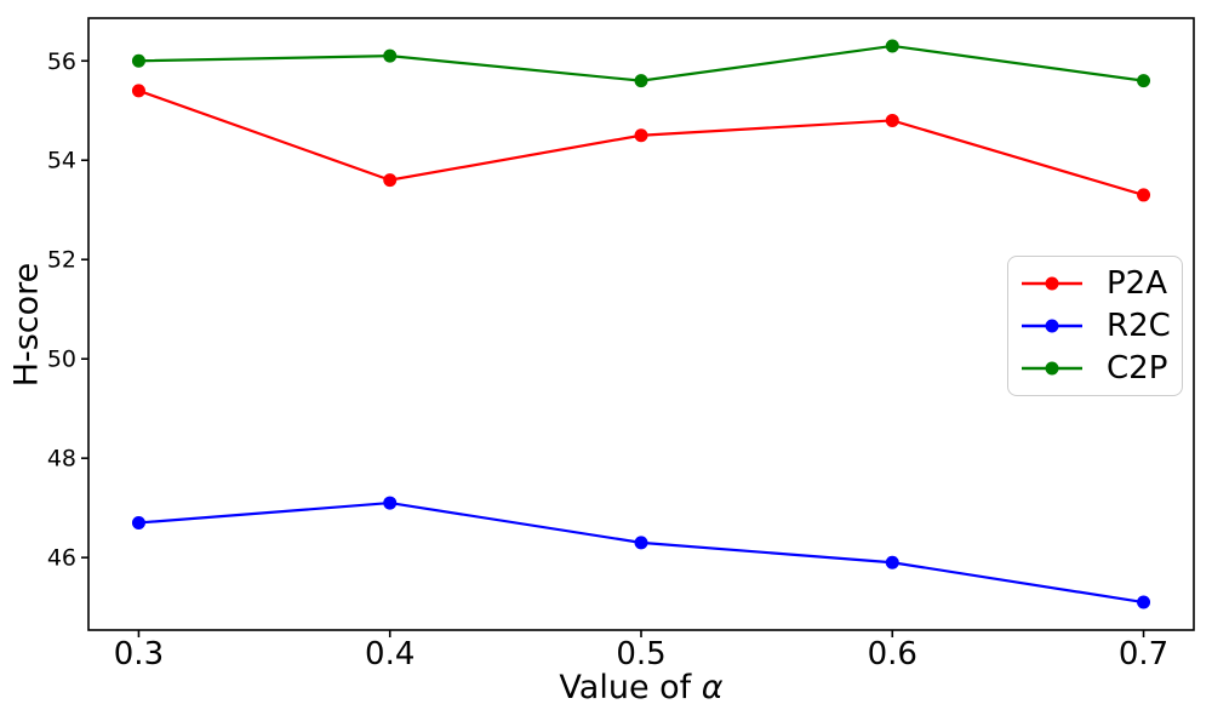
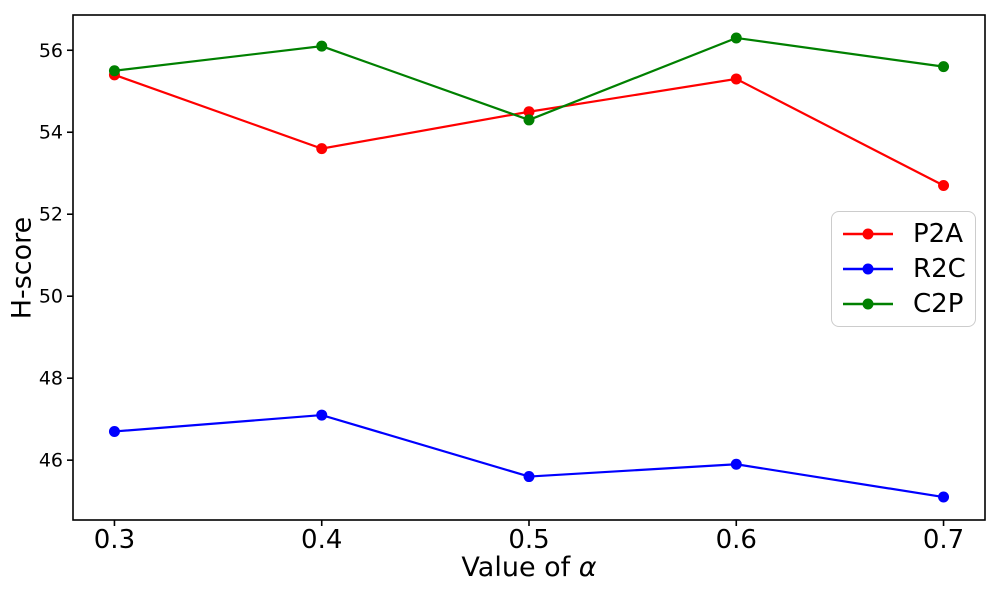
C2P/0.3: 56.0 -> 55.5
R2C/0.5: 46.3 -> 45.6
C2P/0.5: 55.6 -> 54.3
P2A/0.6: 54.8 -> 55.3
P2A/0.7: 53.3 -> 52.7
